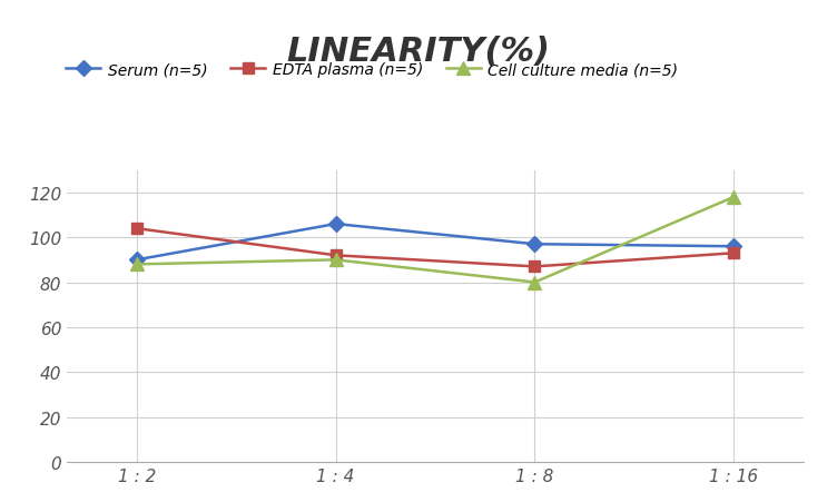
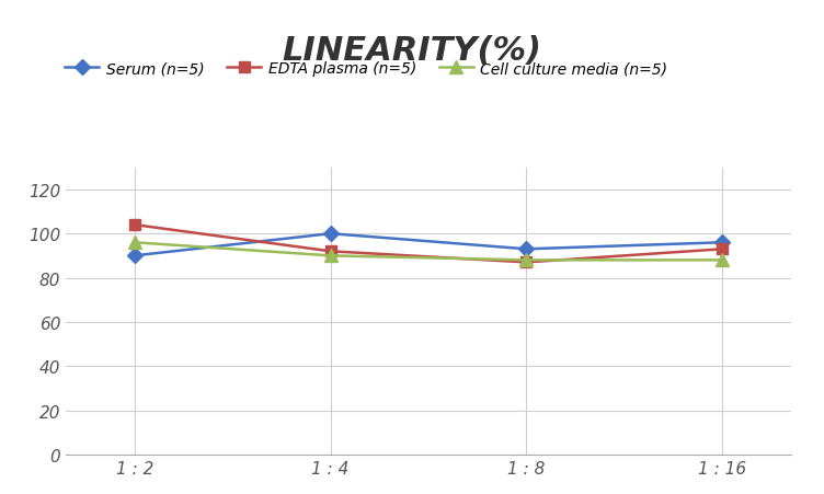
Cell culture media (n=5)/1 : 2: 88 -> 96
Serum (n=5)/1 : 4: 106 -> 100
Serum (n=5)/1 : 8: 97 -> 93
Cell culture media (n=5)/1 : 8: 80 -> 88
Cell culture media (n=5)/1 : 16: 118 -> 88
